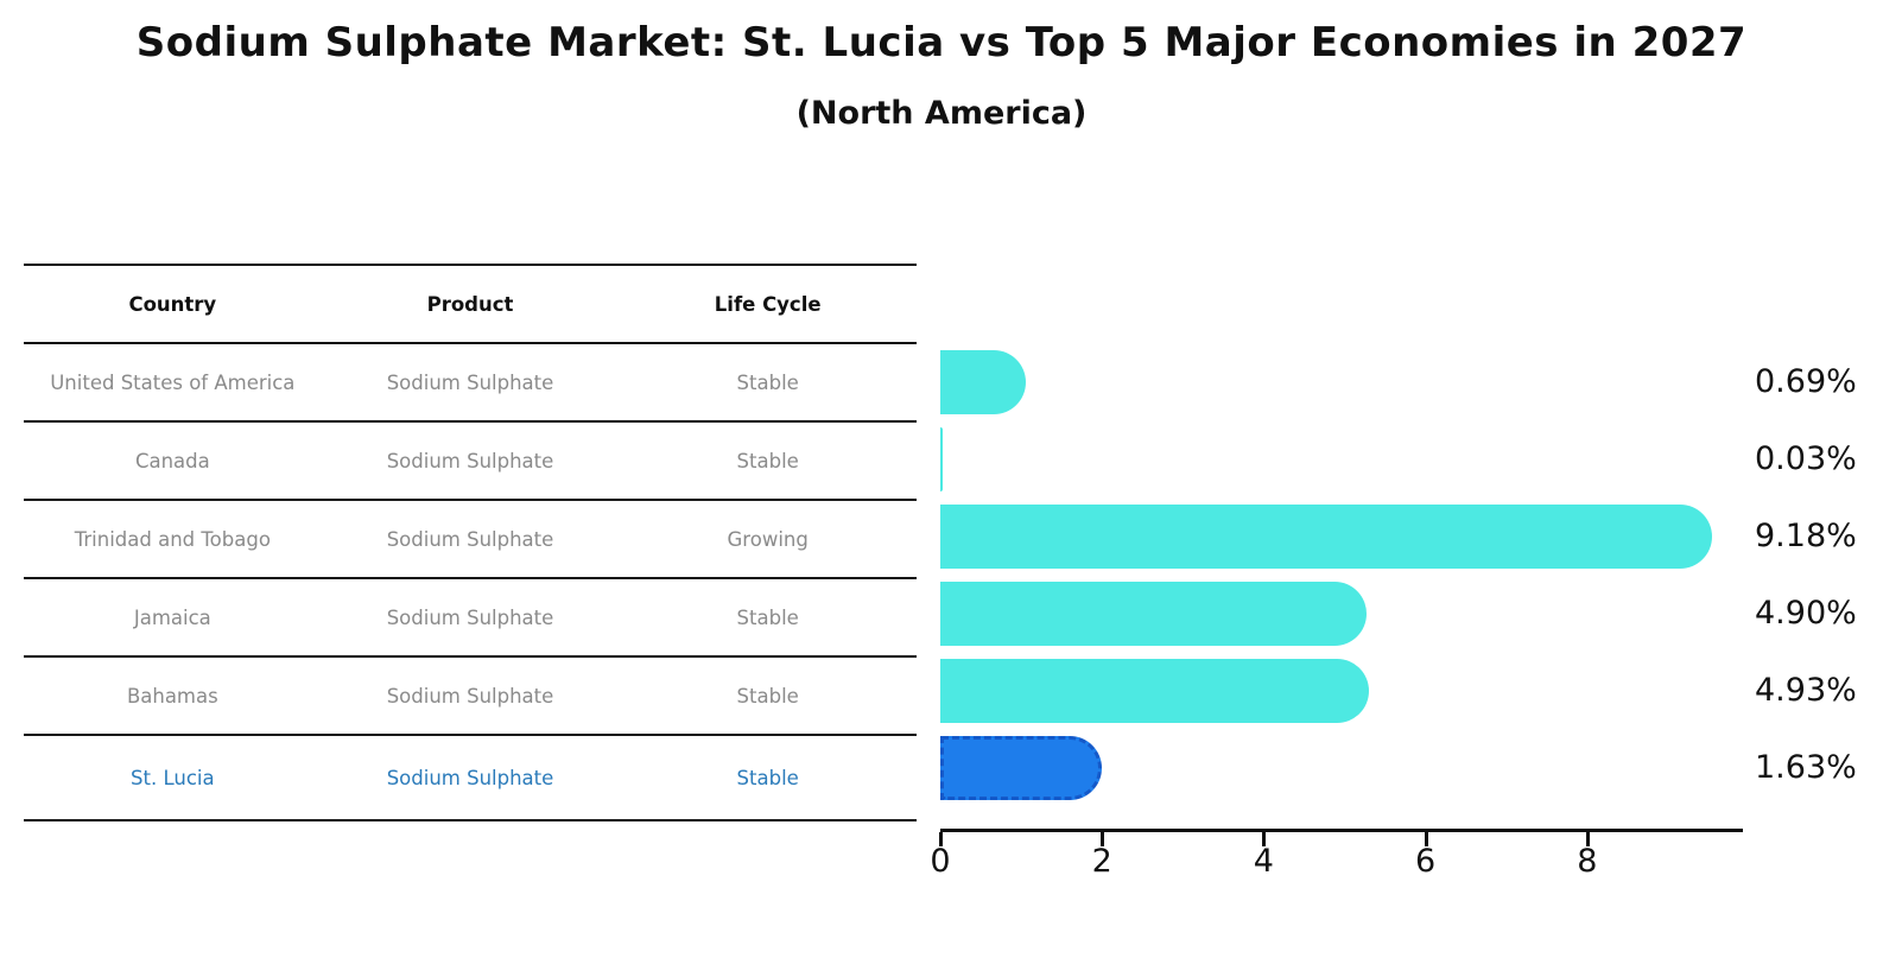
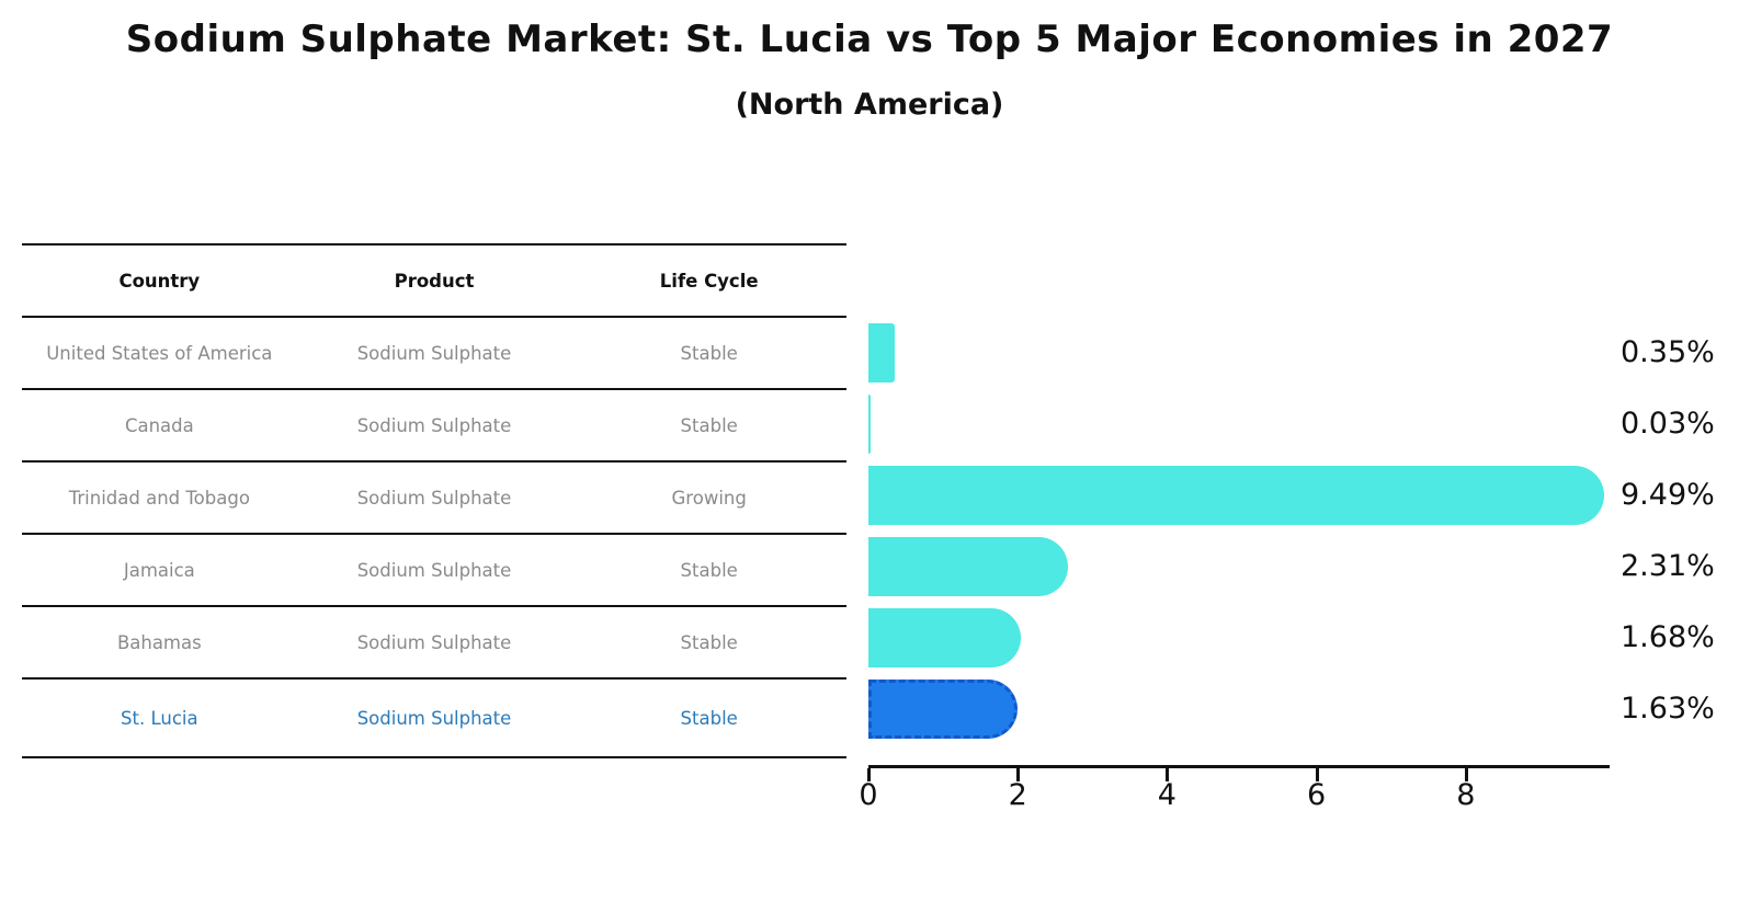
United States of America: 0.69% -> 0.35%
Trinidad and Tobago: 9.18% -> 9.49%
Jamaica: 4.90% -> 2.31%
Bahamas: 4.93% -> 1.68%
